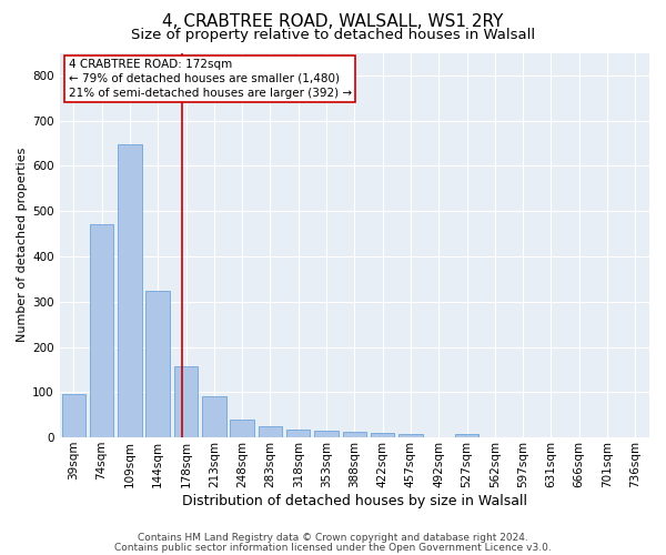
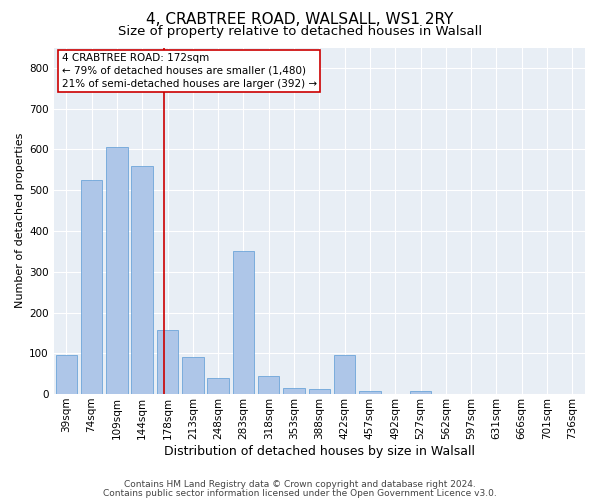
74sqm: 470 -> 525
109sqm: 648 -> 605
144sqm: 325 -> 560
283sqm: 25 -> 350
318sqm: 18 -> 45
422sqm: 10 -> 95
